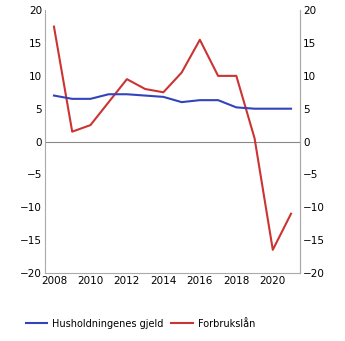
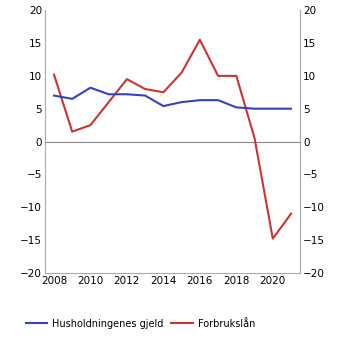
Forbrukslån/2008: 17.5 -> 10.2
Husholdningenes gjeld/2010: 6.5 -> 8.2
Husholdningenes gjeld/2014: 6.8 -> 5.4
Forbrukslån/2020: -16.5 -> -14.8
